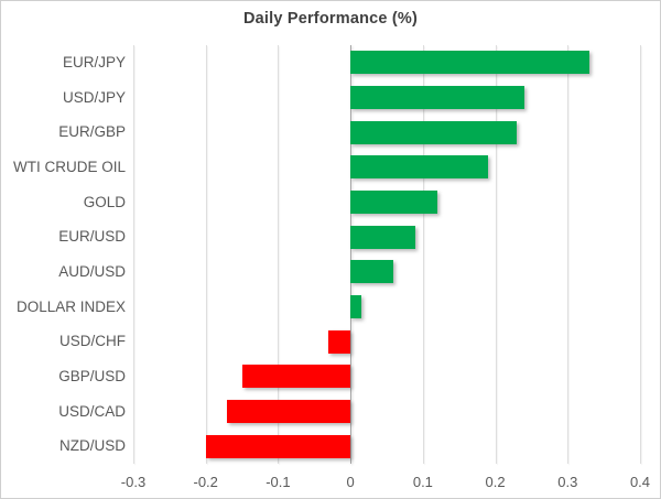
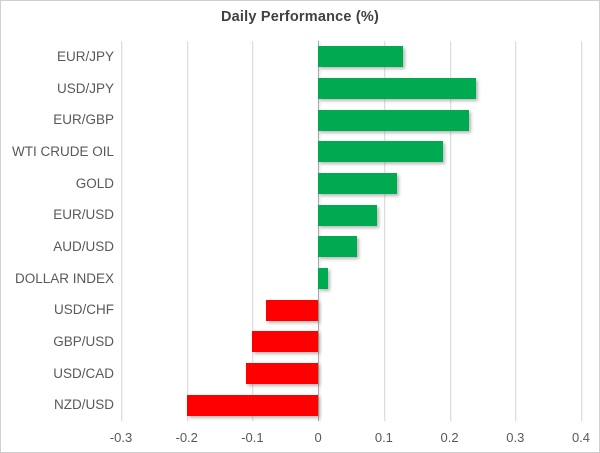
EUR/JPY: 0.33 -> 0.13
USD/CHF: -0.03 -> -0.08
GBP/USD: -0.15 -> -0.10
USD/CAD: -0.17 -> -0.11
